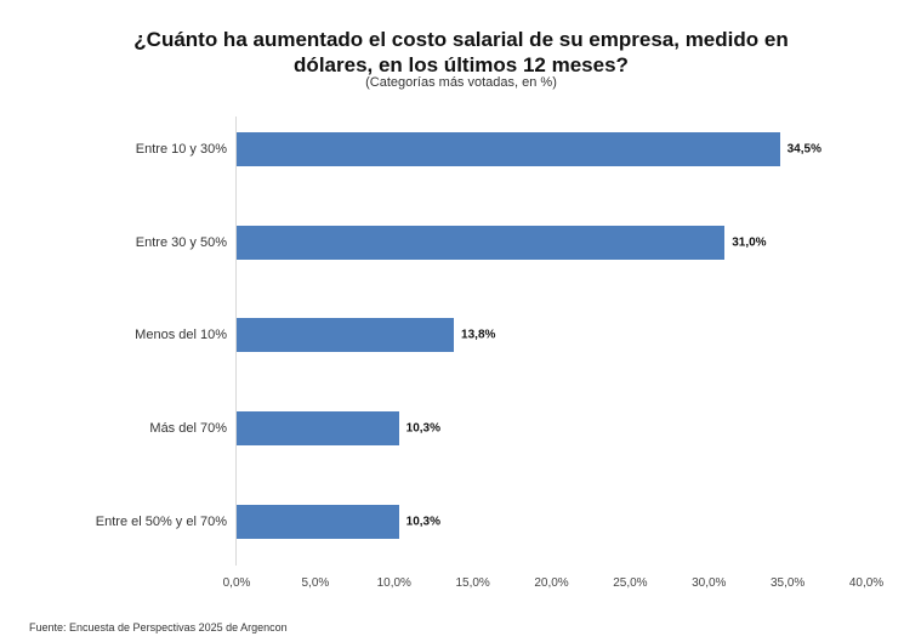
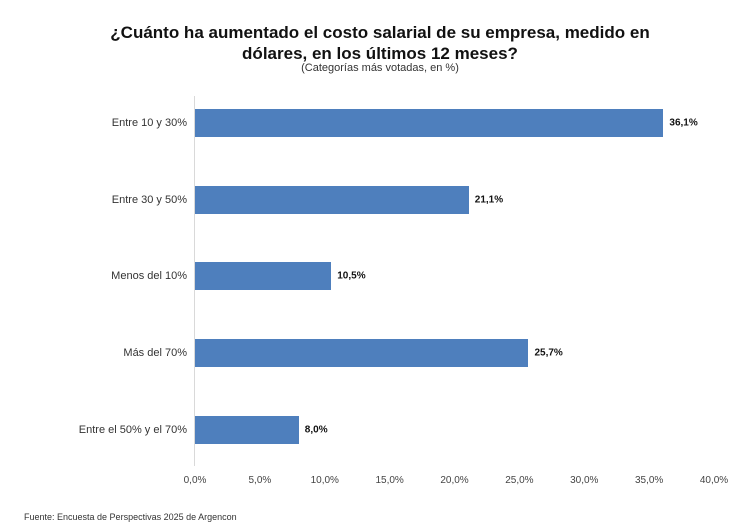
Entre 10 y 30%: 34,5% -> 36,1%
Entre 30 y 50%: 31,0% -> 21,1%
Menos del 10%: 13,8% -> 10,5%
Más del 70%: 10,3% -> 25,7%
Entre el 50% y el 70%: 10,3% -> 8,0%
